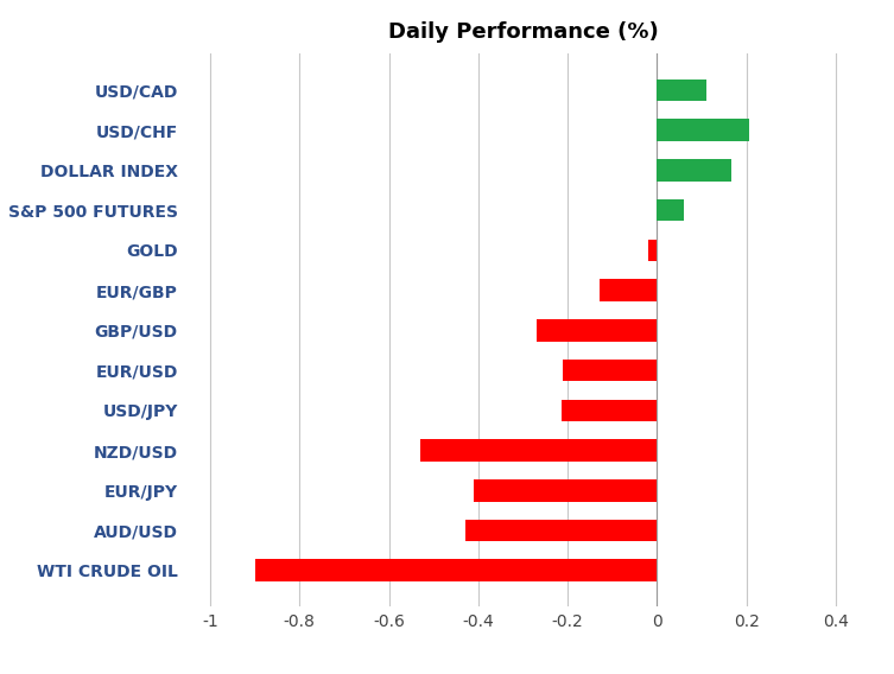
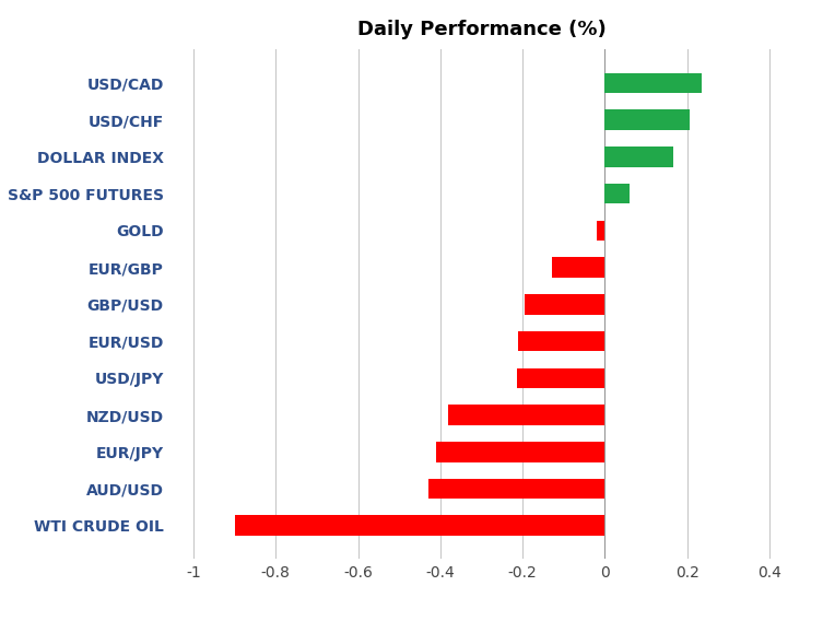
USD/CAD: 0.110 -> 0.235
GBP/USD: -0.270 -> -0.195
NZD/USD: -0.530 -> -0.380
